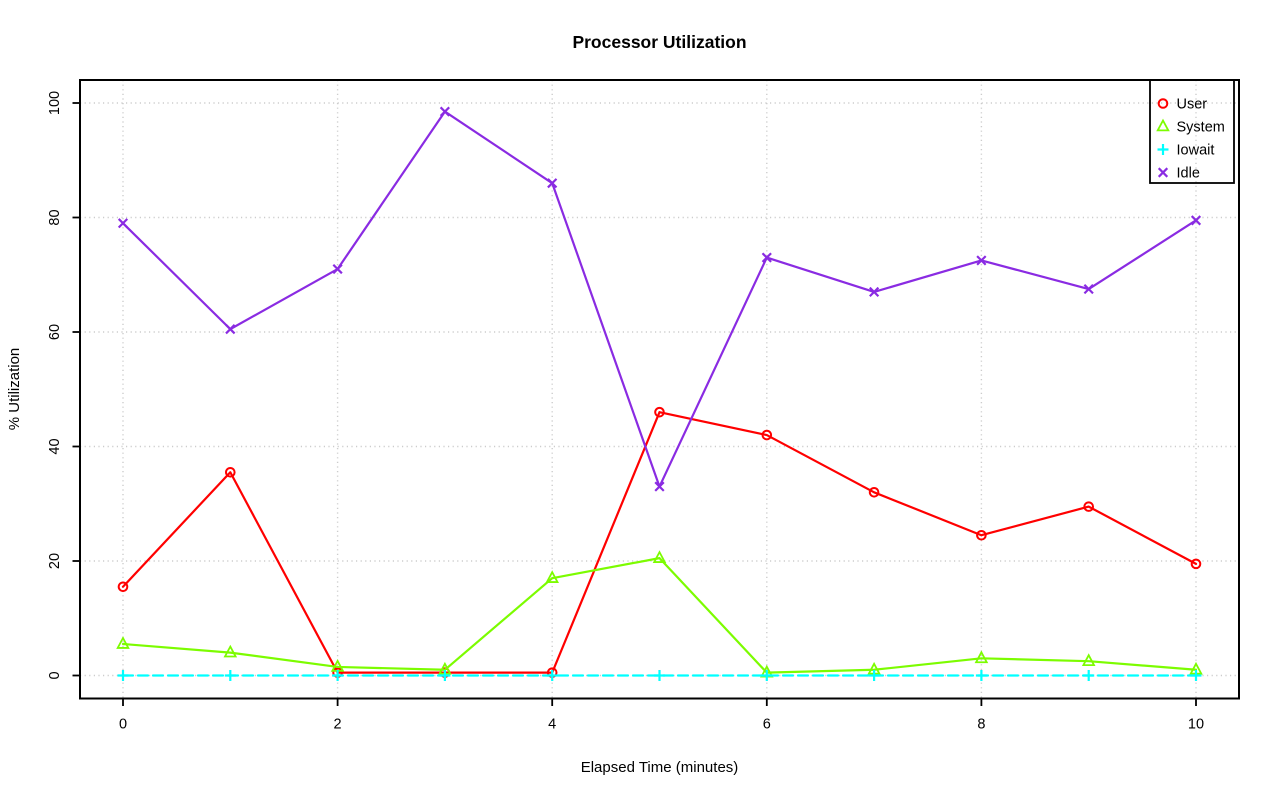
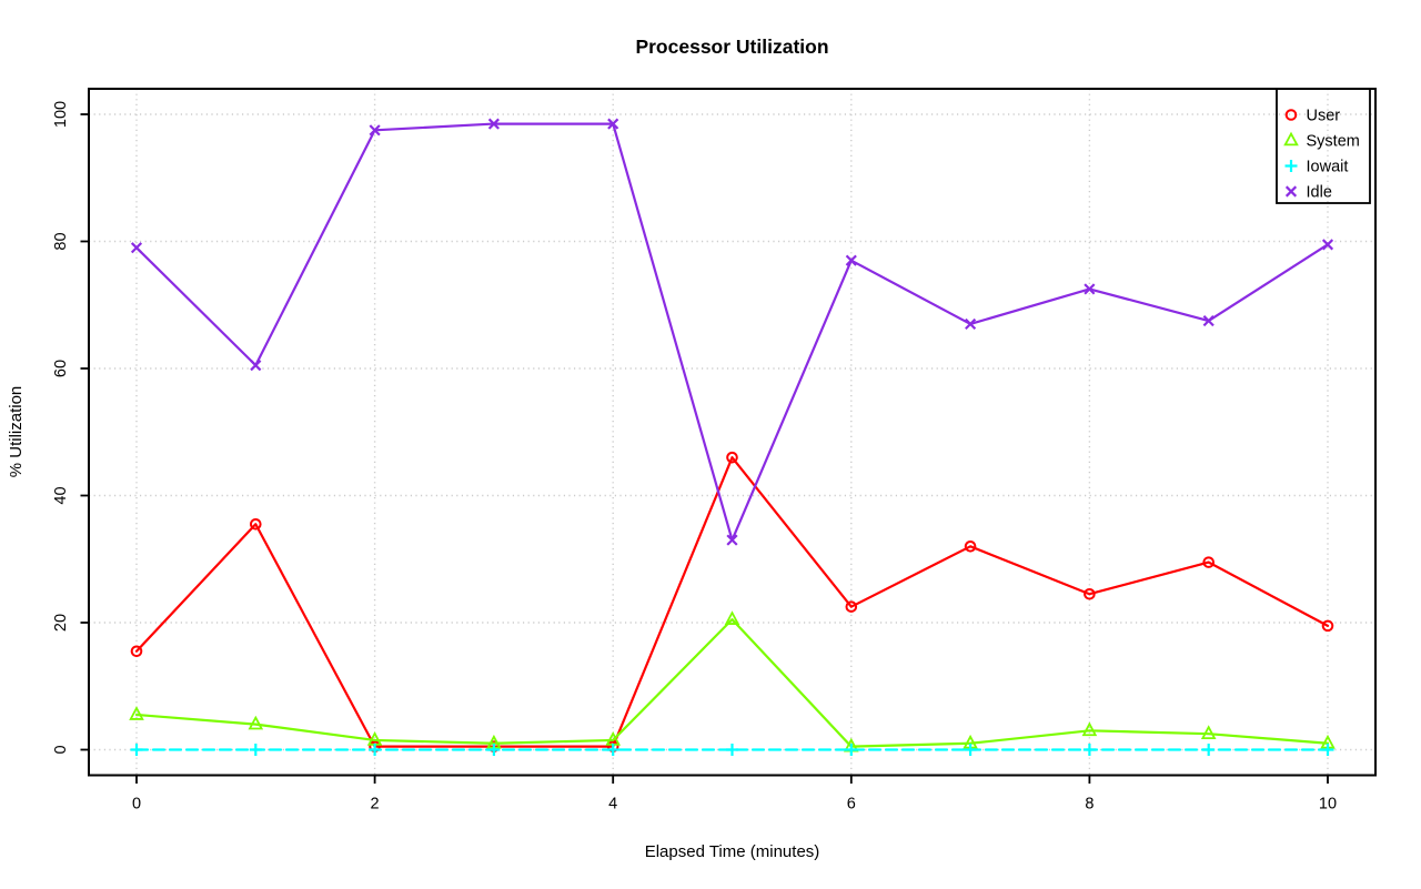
Idle/2: 71 -> 98
System/4: 17 -> 2
Idle/4: 86 -> 98
User/6: 42 -> 22
Idle/6: 73 -> 77
